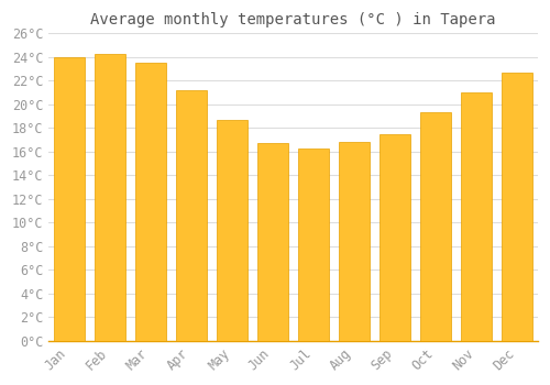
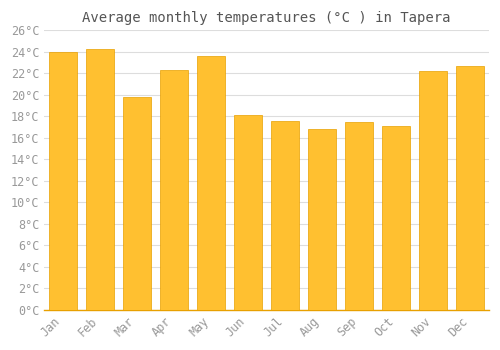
Mar: 23.5°C -> 19.8°C
Apr: 21.2°C -> 22.3°C
May: 18.7°C -> 23.6°C
Jun: 16.7°C -> 18.1°C
Jul: 16.3°C -> 17.6°C
Oct: 19.3°C -> 17.1°C
Nov: 21.0°C -> 22.2°C
